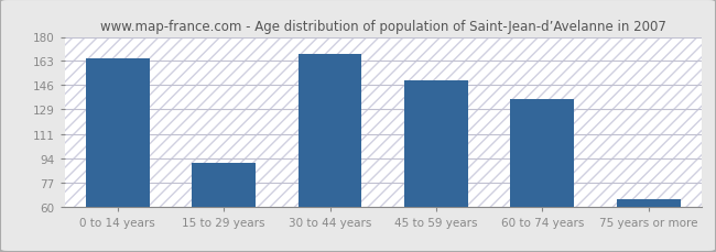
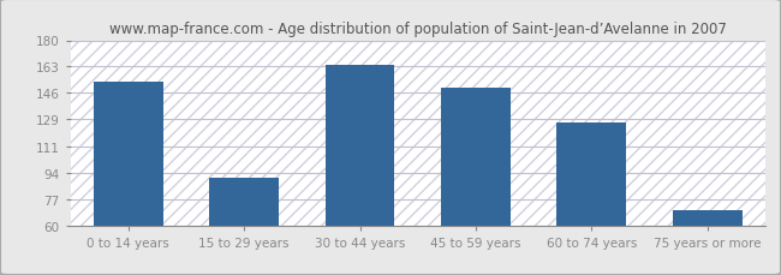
0 to 14 years: 165 -> 153
30 to 44 years: 168 -> 164
60 to 74 years: 136 -> 127
75 years or more: 65 -> 70
